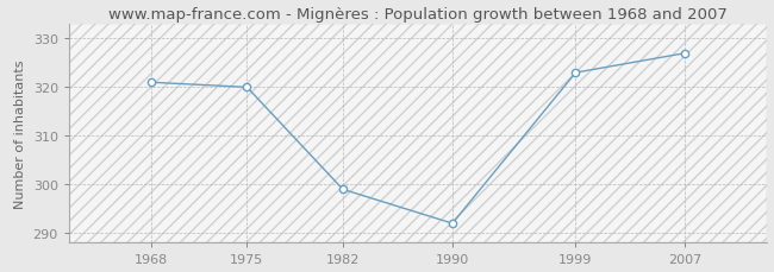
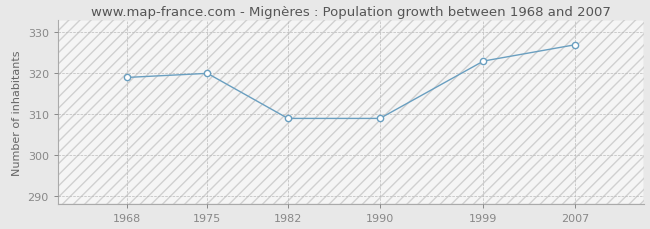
1968: 321 -> 319
1982: 299 -> 309
1990: 292 -> 309
